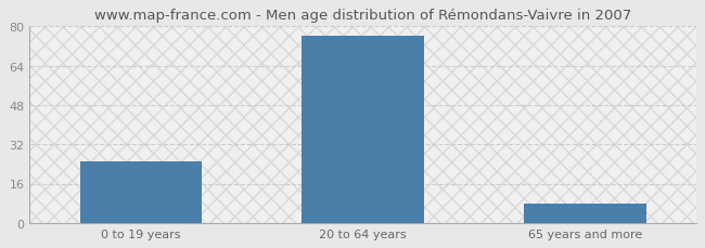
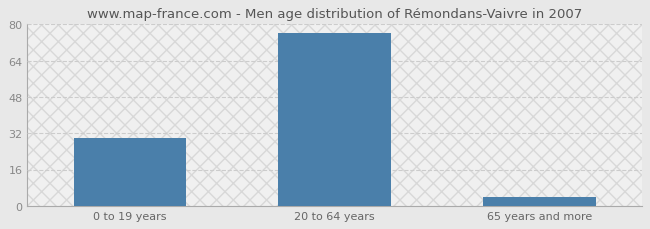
0 to 19 years: 25 -> 30
65 years and more: 8 -> 4
